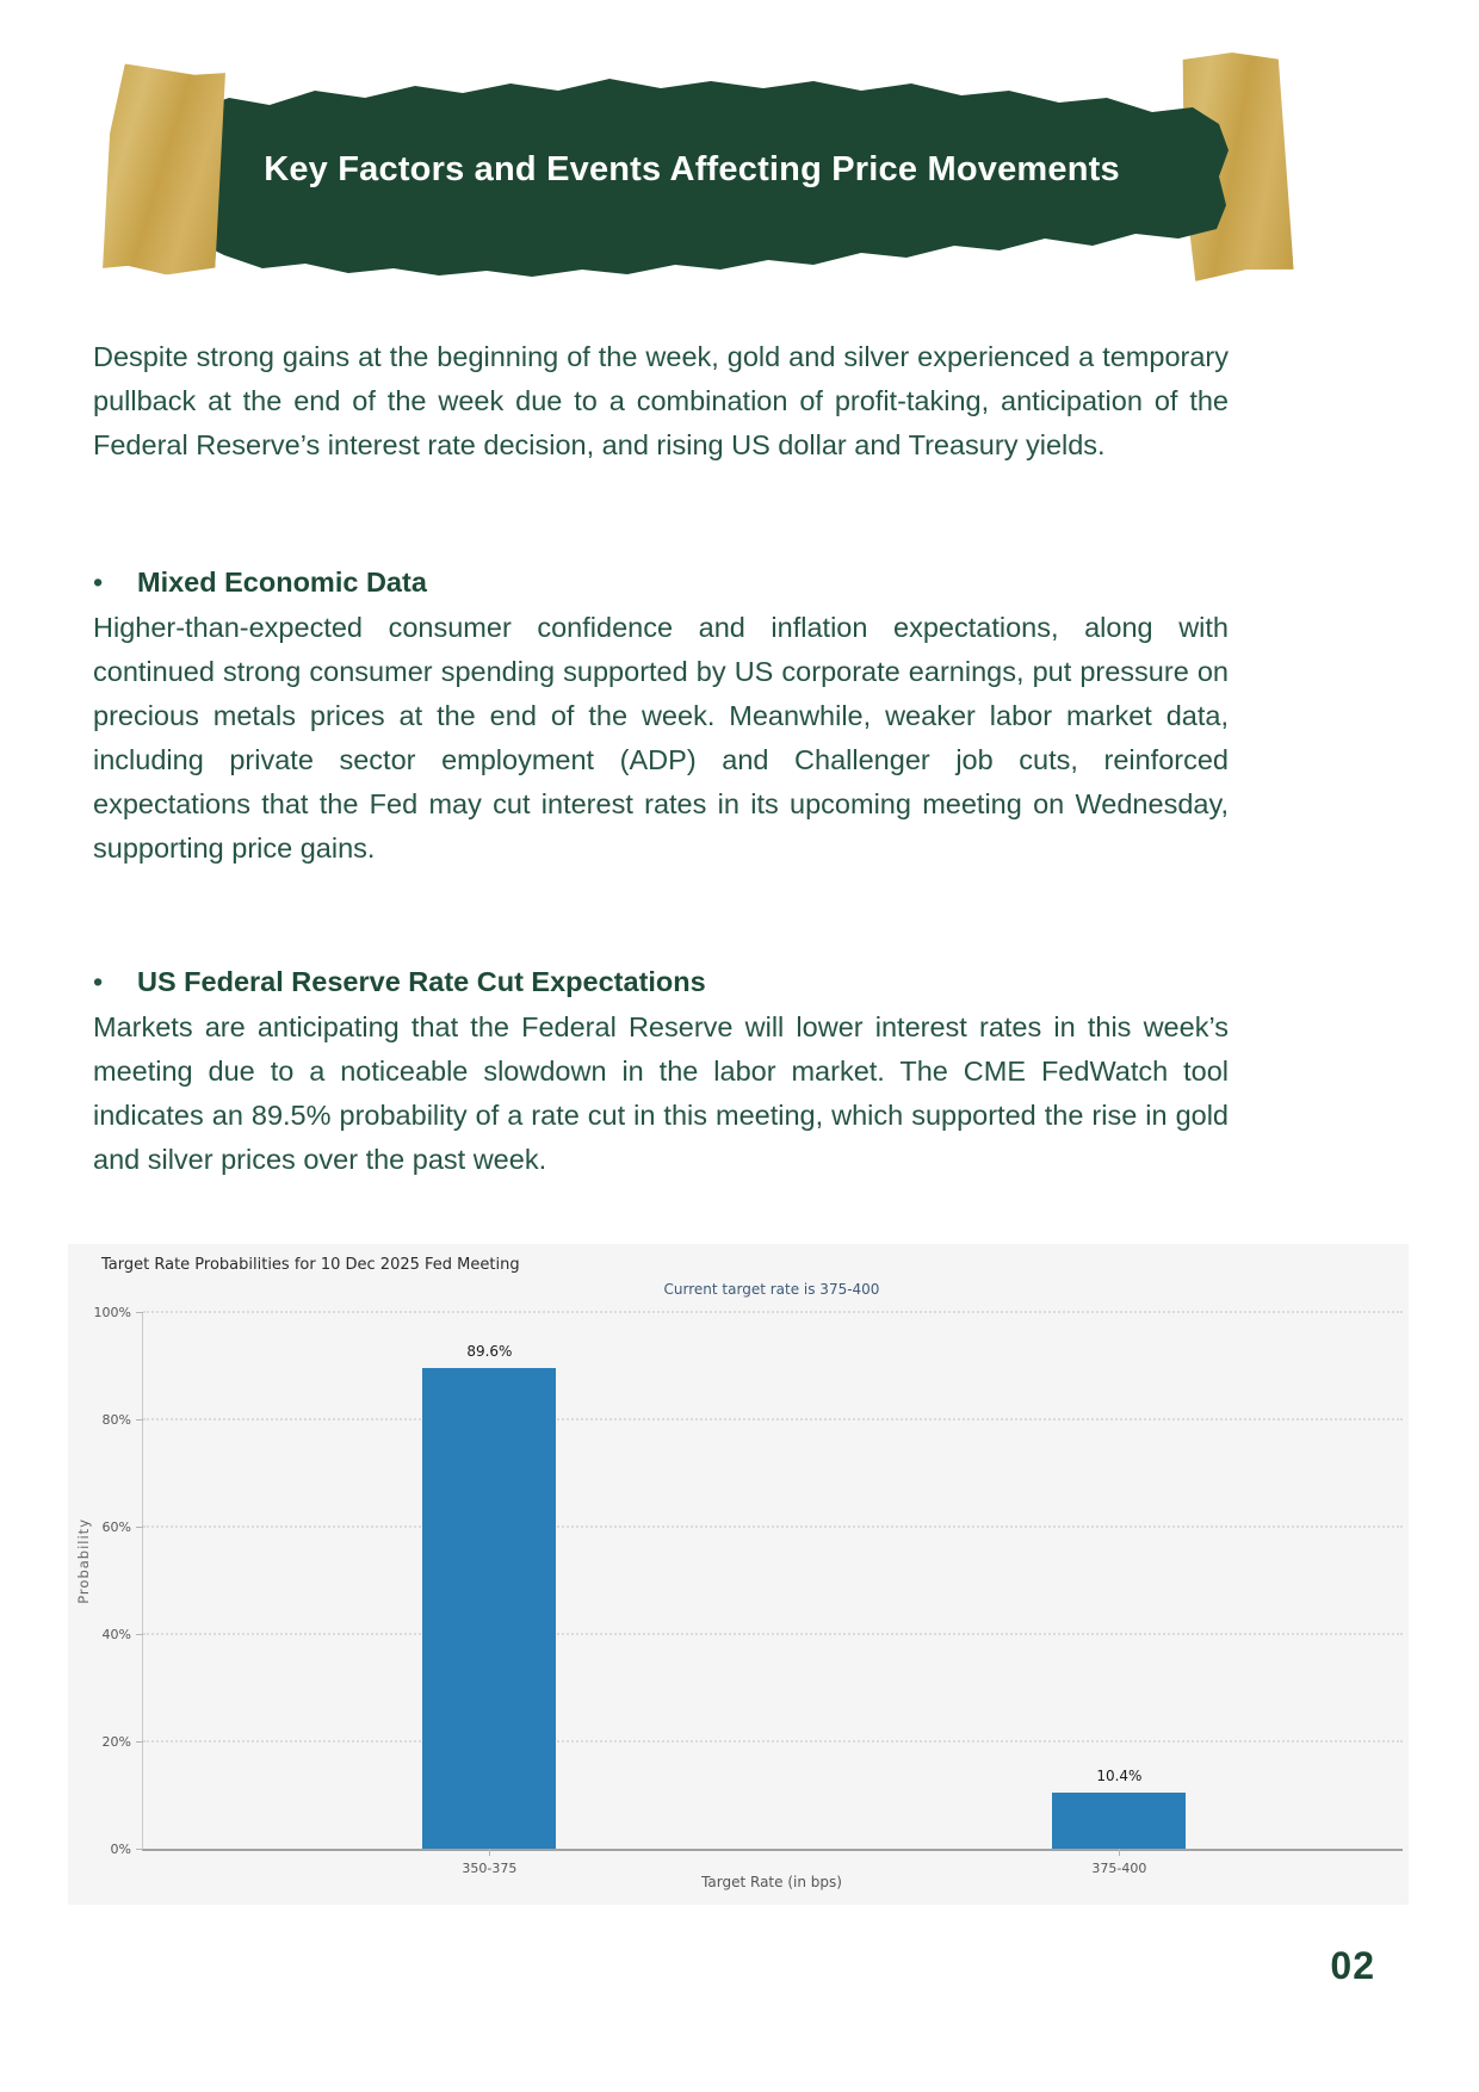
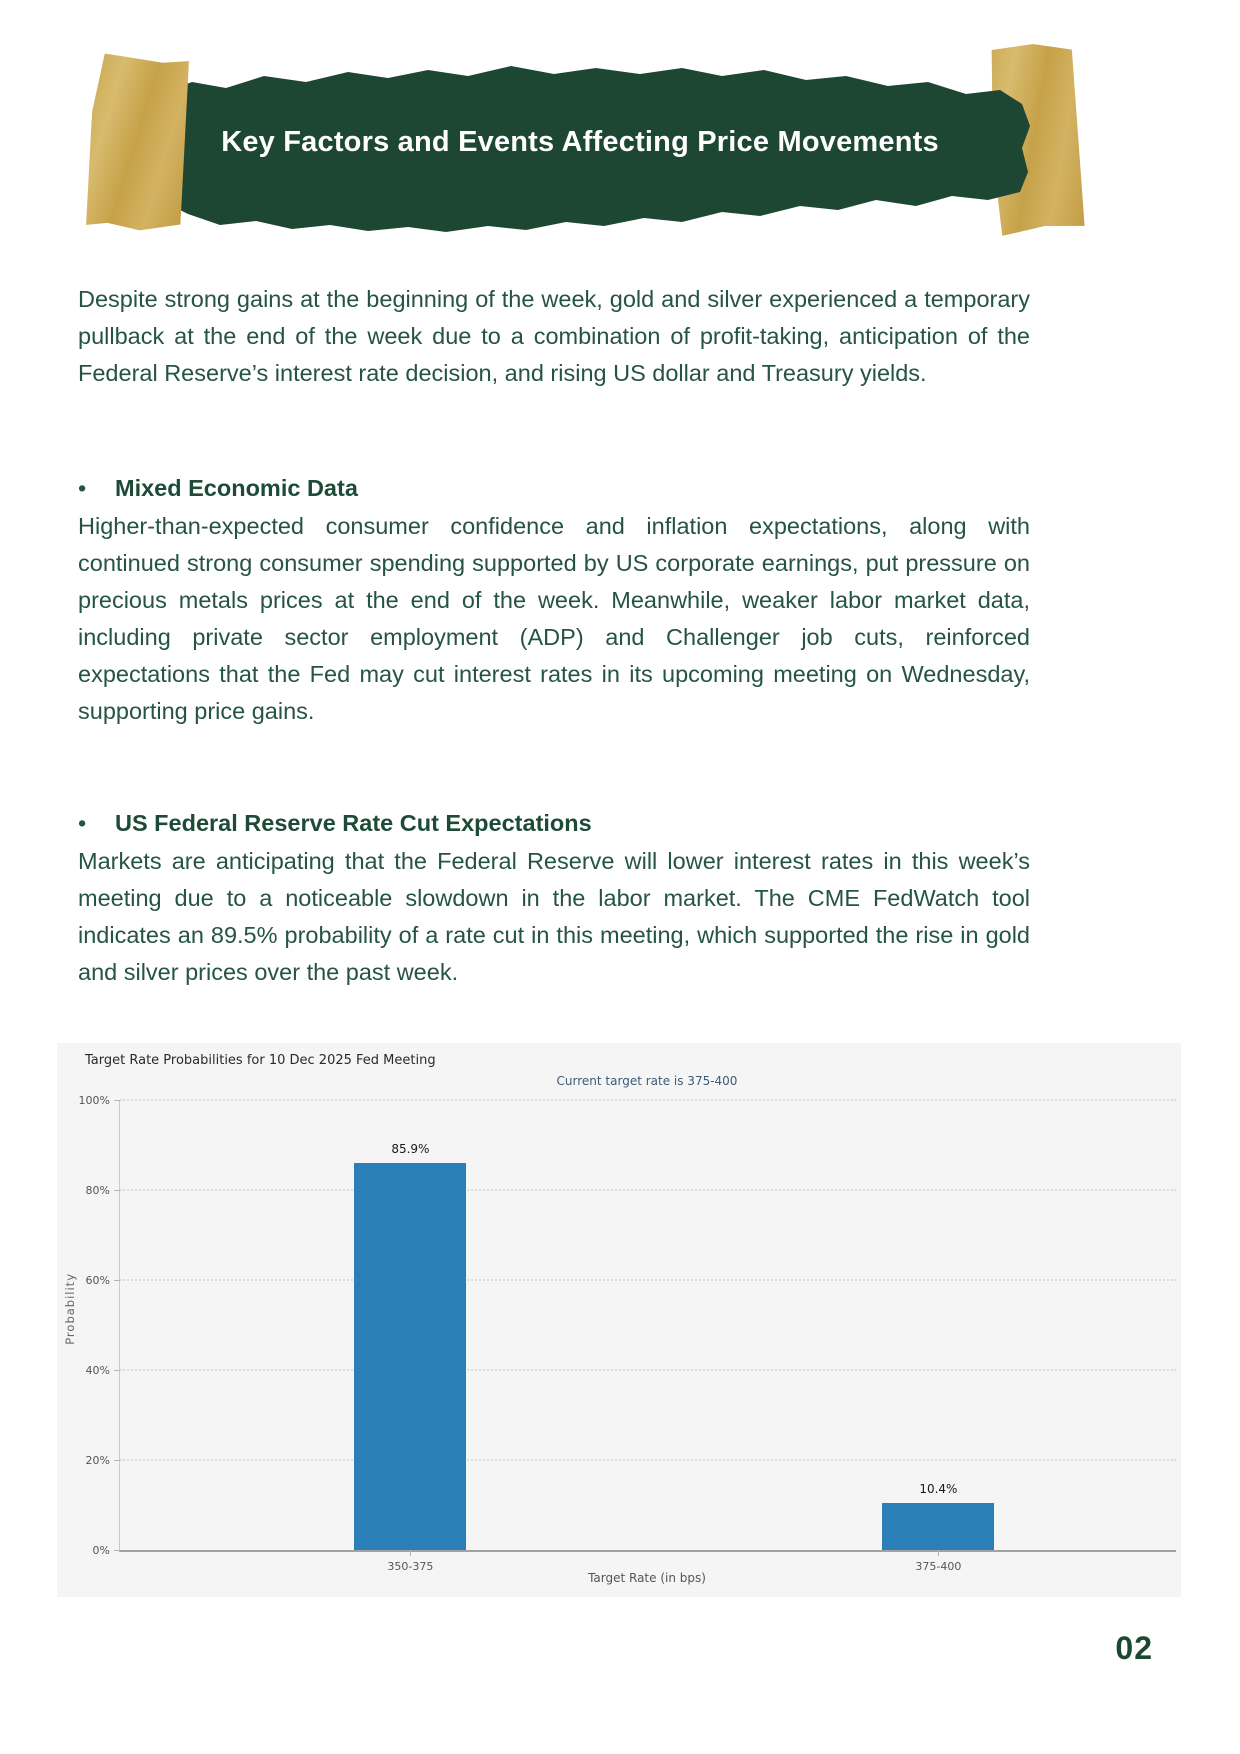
350-375: 89.6% -> 85.9%
